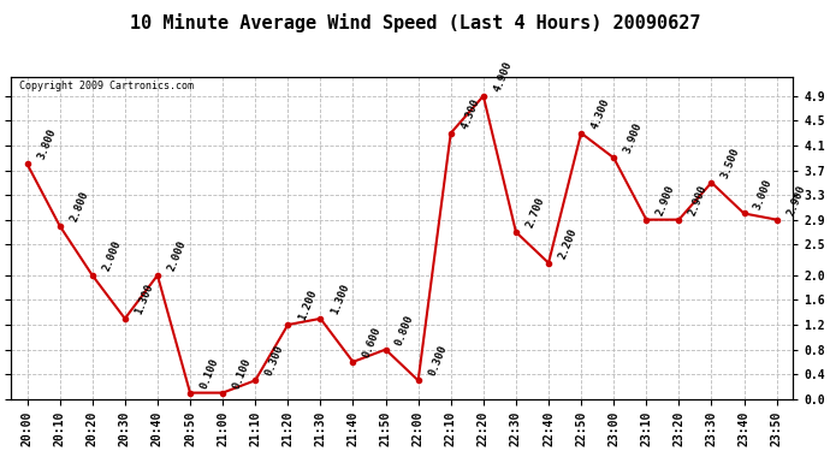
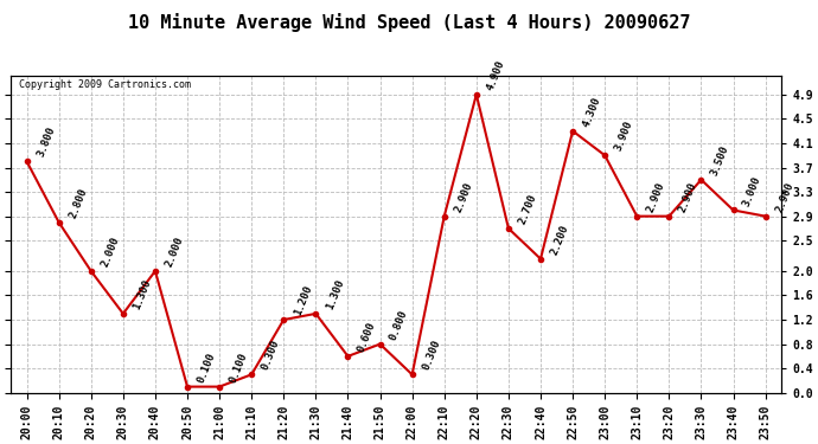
22:10: 4.300 -> 2.900
